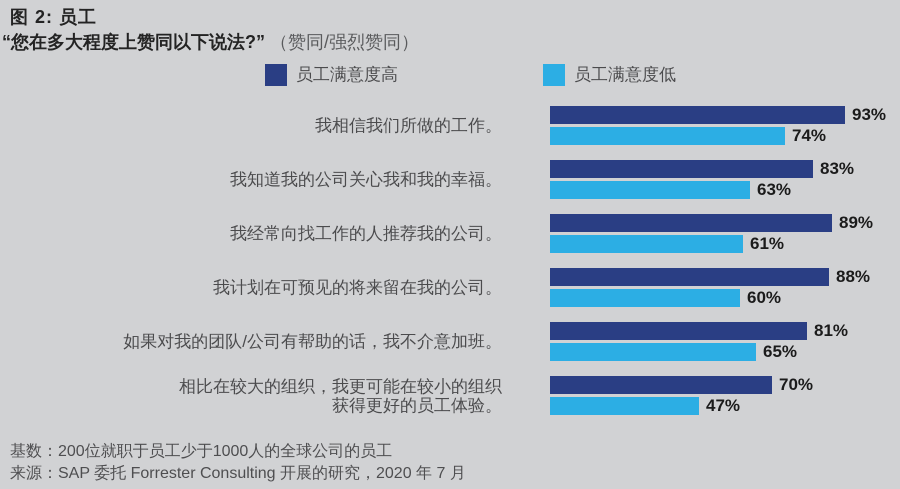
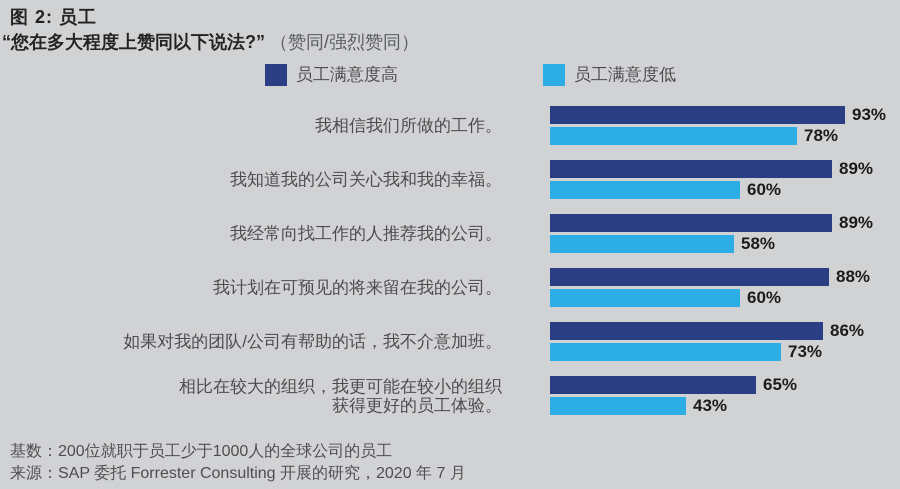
员工满意度低/我相信我们所做的工作。: 74% -> 78%
员工满意度高/我知道我的公司关心我和我的幸福。: 83% -> 89%
员工满意度低/我知道我的公司关心我和我的幸福。: 63% -> 60%
员工满意度低/我经常向找工作的人推荐我的公司。: 61% -> 58%
员工满意度高/如果对我的团队/公司有帮助的话，我不介意加班。: 81% -> 86%
员工满意度低/如果对我的团队/公司有帮助的话，我不介意加班。: 65% -> 73%
员工满意度高/相比在较大的组织，我更可能在较小的组织 获得更好的员工体验。: 70% -> 65%
员工满意度低/相比在较大的组织，我更可能在较小的组织 获得更好的员工体验。: 47% -> 43%
